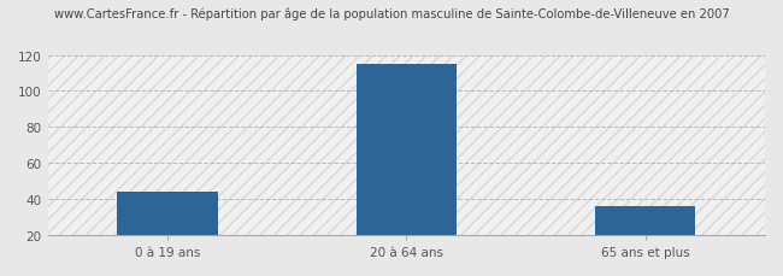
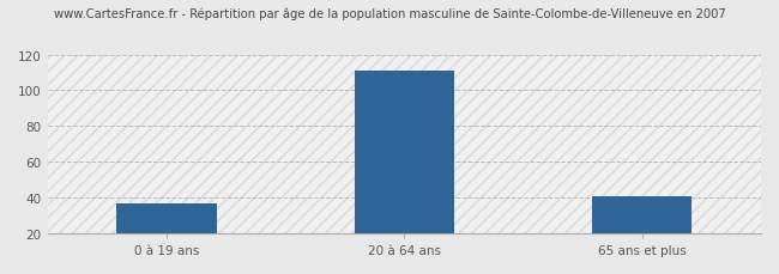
0 à 19 ans: 44 -> 37
20 à 64 ans: 115 -> 111
65 ans et plus: 36 -> 41
